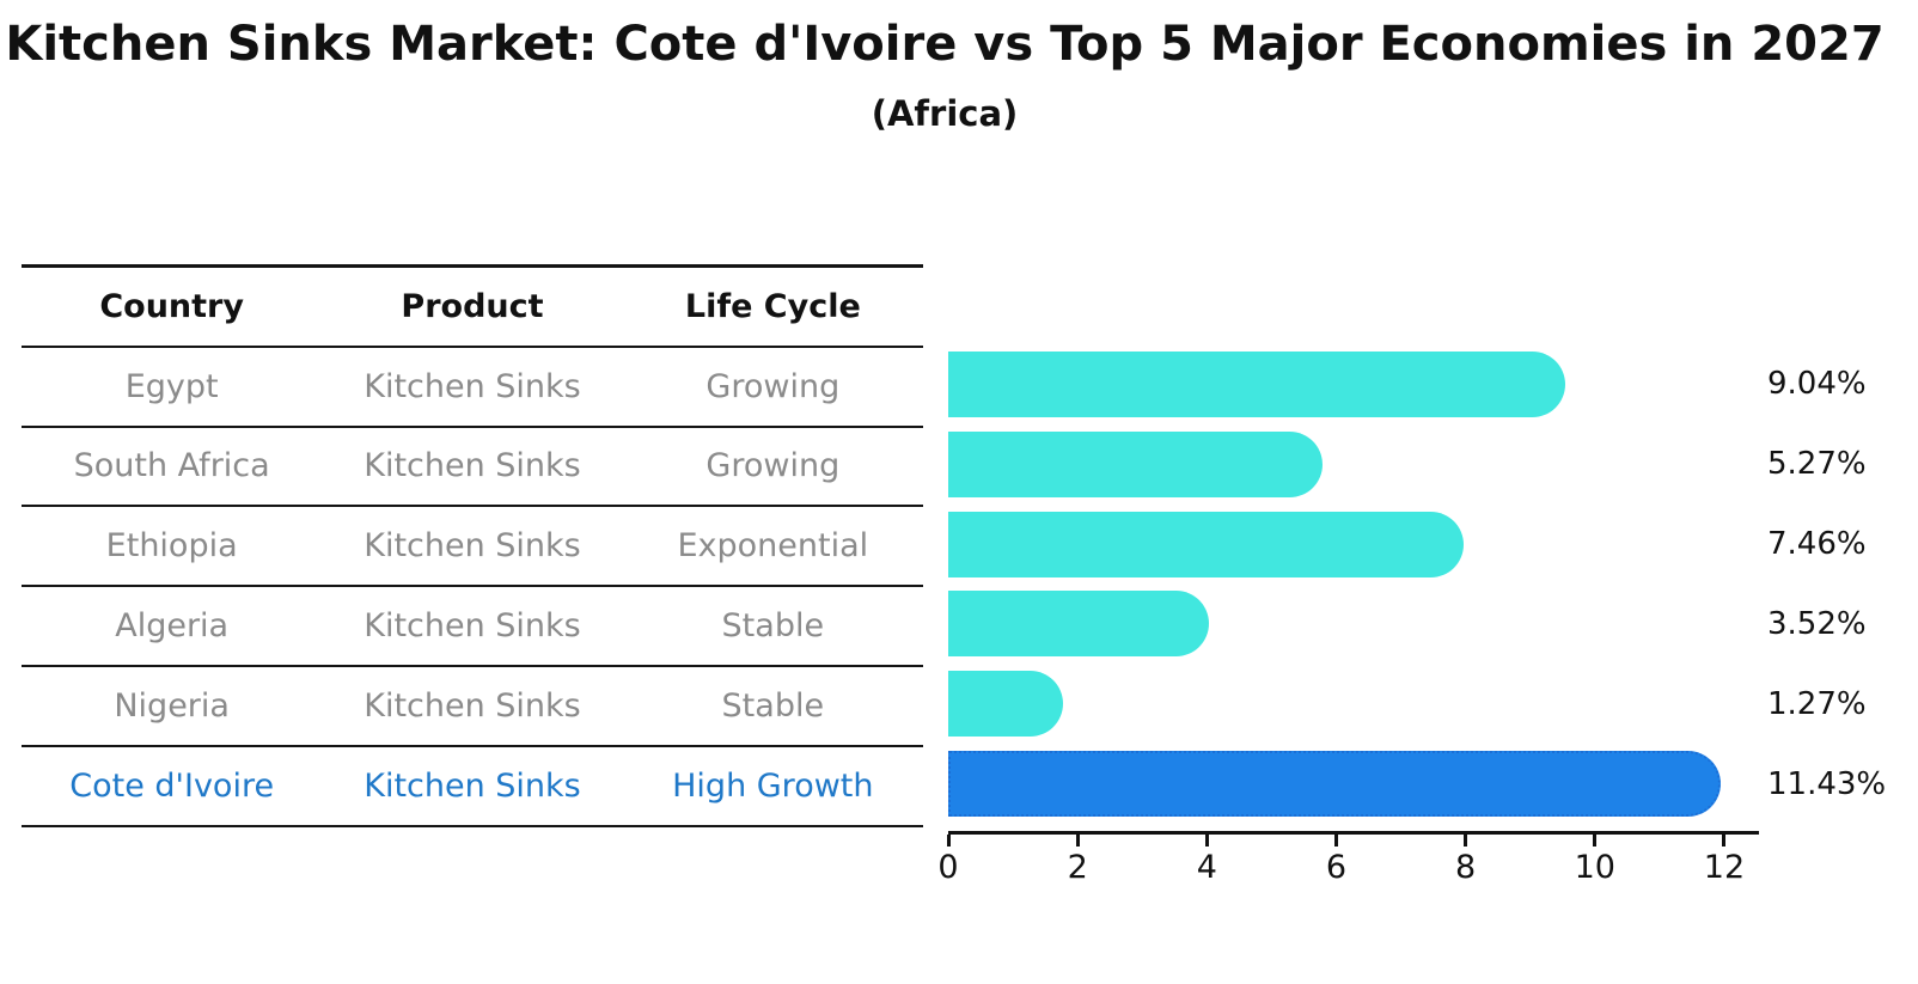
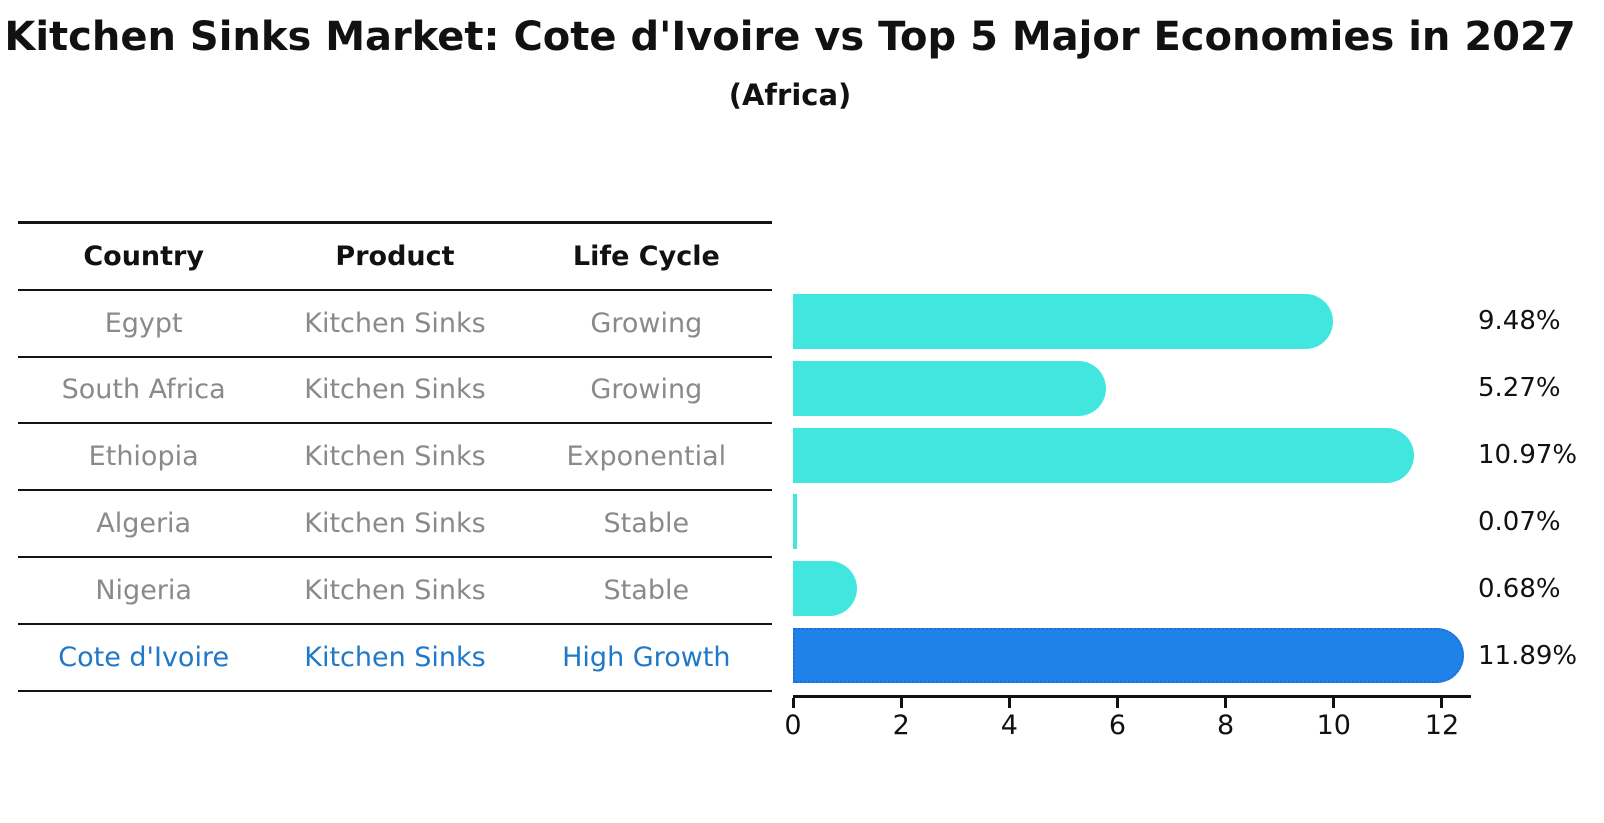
Egypt: 9.04% -> 9.48%
Ethiopia: 7.46% -> 10.97%
Algeria: 3.52% -> 0.07%
Nigeria: 1.27% -> 0.68%
Cote d'Ivoire: 11.43% -> 11.89%
